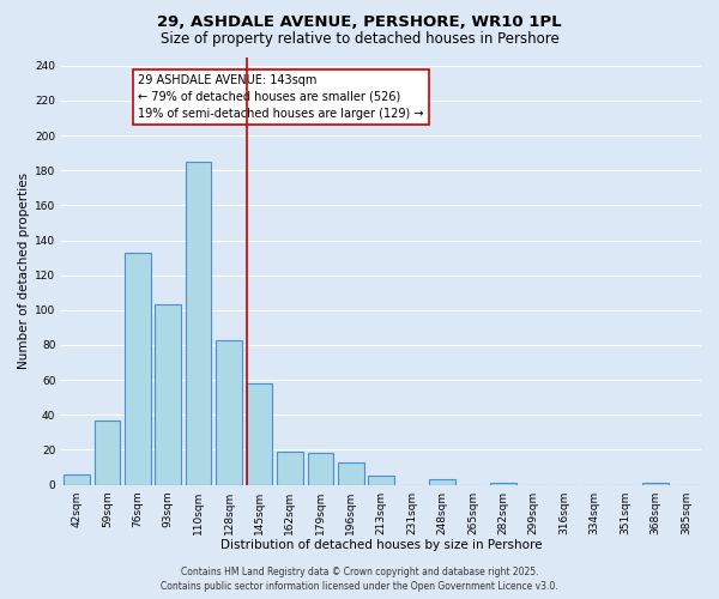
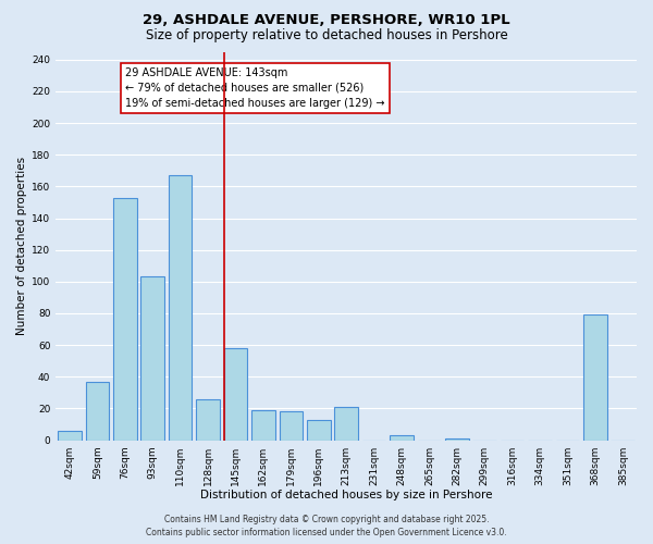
76sqm: 133 -> 153
110sqm: 185 -> 167
128sqm: 83 -> 26
213sqm: 5 -> 21
368sqm: 1 -> 79
